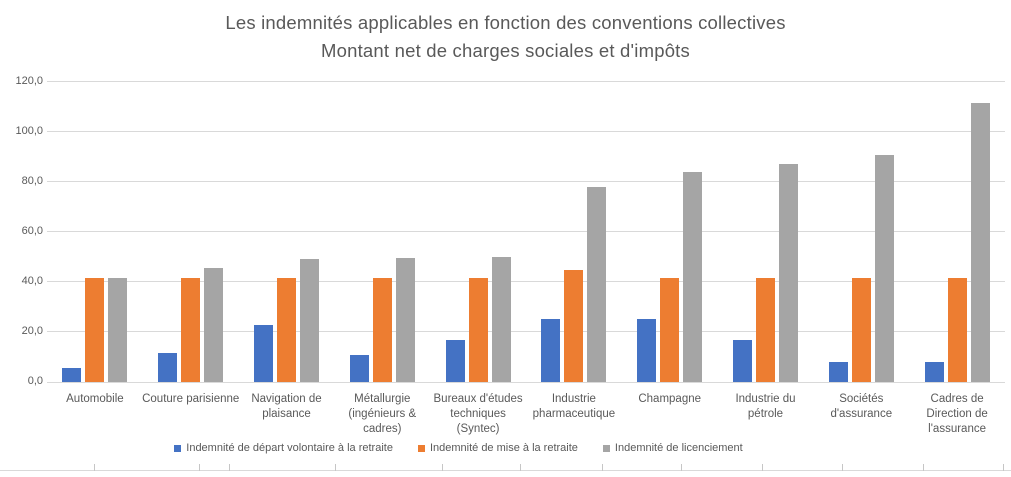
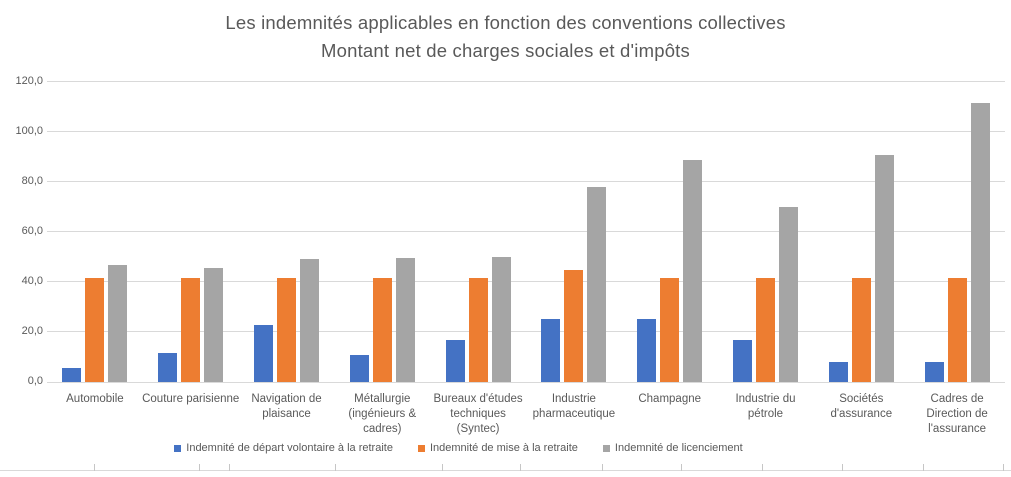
Indemnité de licenciement/Automobile: 42 -> 47
Indemnité de licenciement/Champagne: 84 -> 89
Indemnité de licenciement/Industrie du pétrole: 87 -> 70
